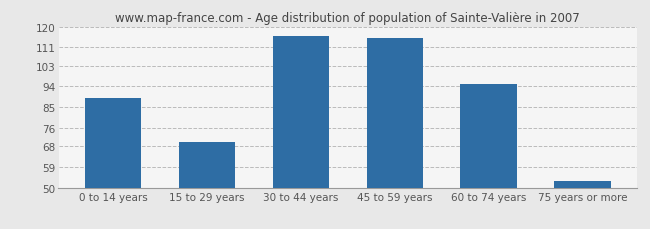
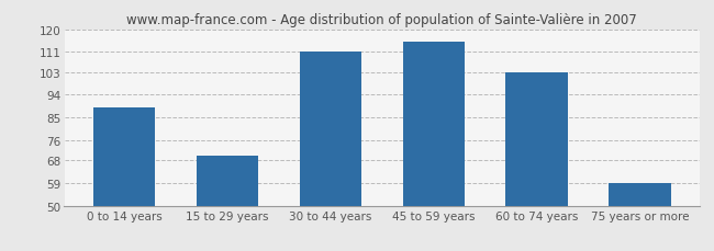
30 to 44 years: 116 -> 111
60 to 74 years: 95 -> 103
75 years or more: 53 -> 59
